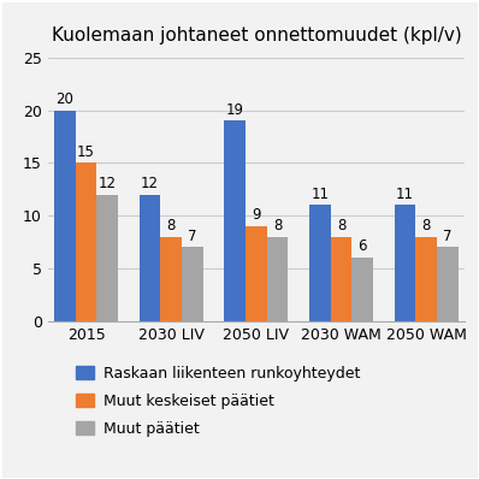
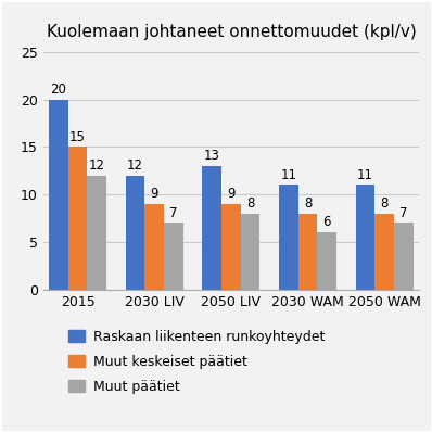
Muut keskeiset päätiet/2030 LIV: 8 -> 9
Raskaan liikenteen runkoyhteydet/2050 LIV: 19 -> 13
